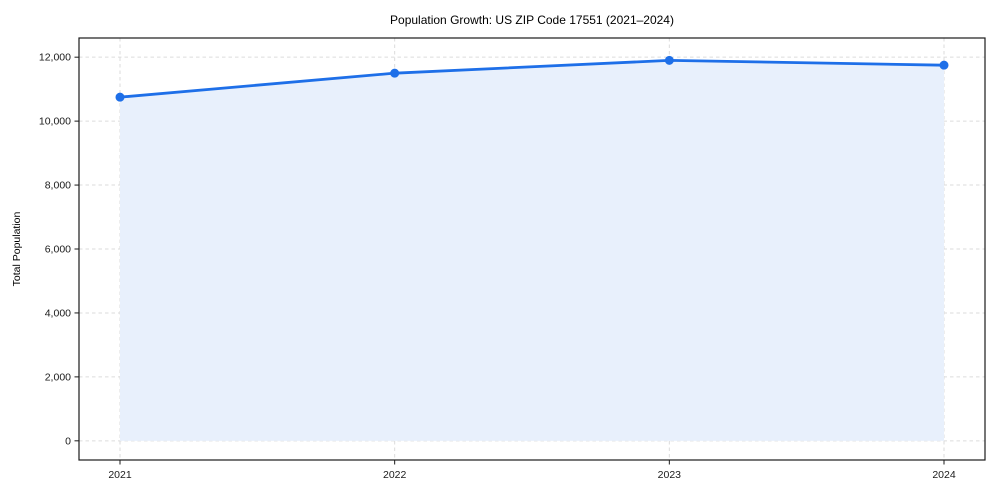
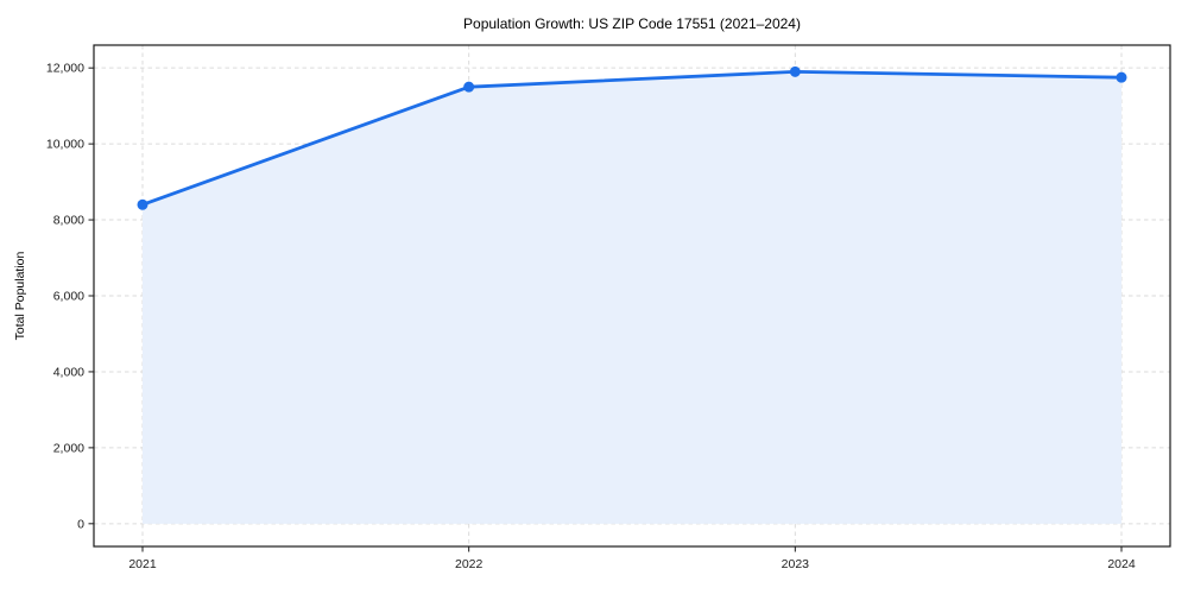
2021: 10800 -> 8400
